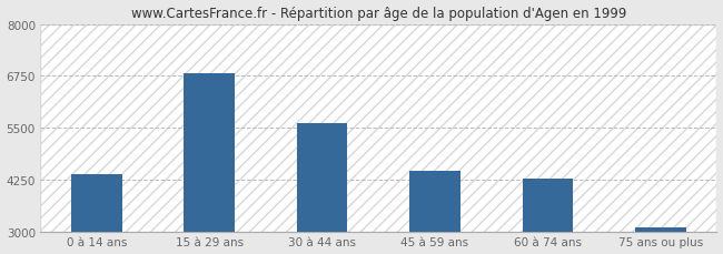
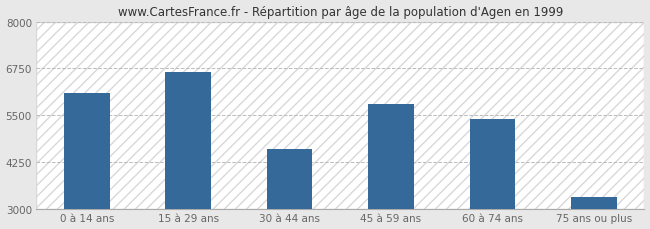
0 à 14 ans: 4370 -> 6100
15 à 29 ans: 6820 -> 6650
30 à 44 ans: 5620 -> 4600
45 à 59 ans: 4450 -> 5800
60 à 74 ans: 4270 -> 5400
75 ans ou plus: 3090 -> 3300
